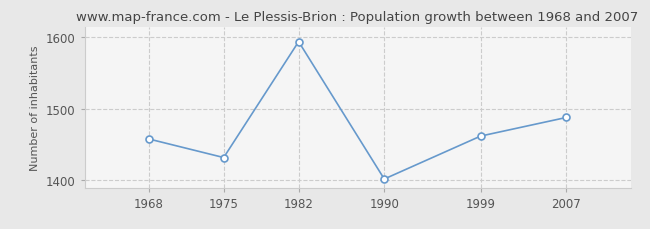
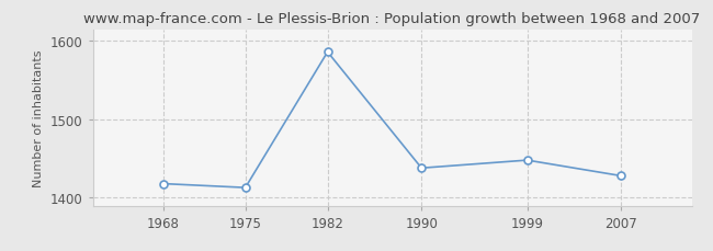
1968: 1458 -> 1418
1975: 1432 -> 1413
1982: 1594 -> 1586
1990: 1402 -> 1438
1999: 1462 -> 1448
2007: 1488 -> 1428
